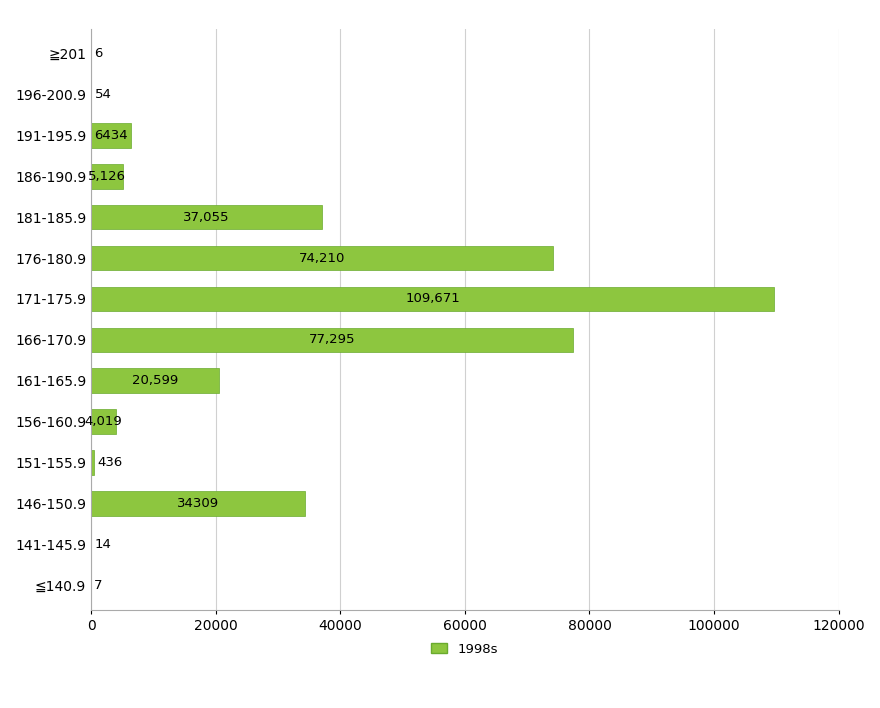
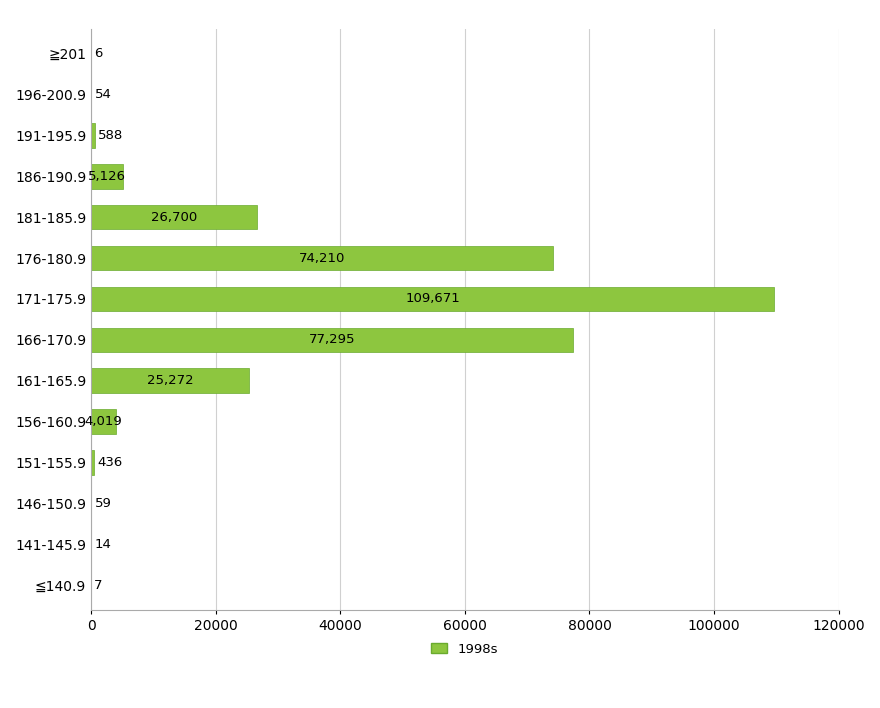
191-195.9: 6434 -> 588
181-185.9: 37,055 -> 26,700
161-165.9: 20,599 -> 25,272
146-150.9: 34309 -> 59
